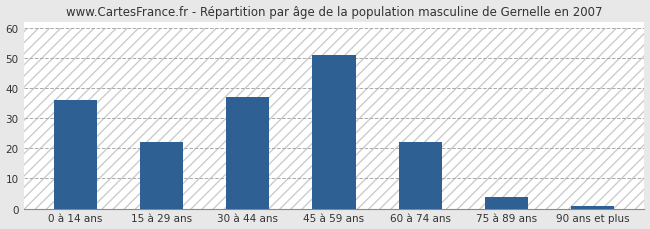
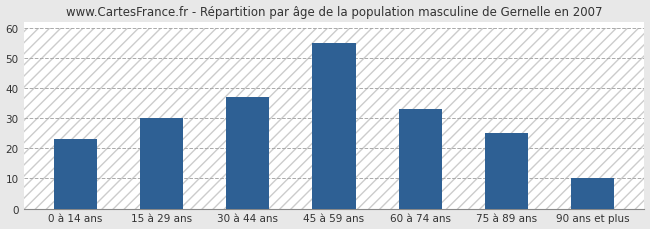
0 à 14 ans: 36 -> 23
15 à 29 ans: 22 -> 30
45 à 59 ans: 51 -> 55
60 à 74 ans: 22 -> 33
75 à 89 ans: 4 -> 25
90 ans et plus: 1 -> 10
